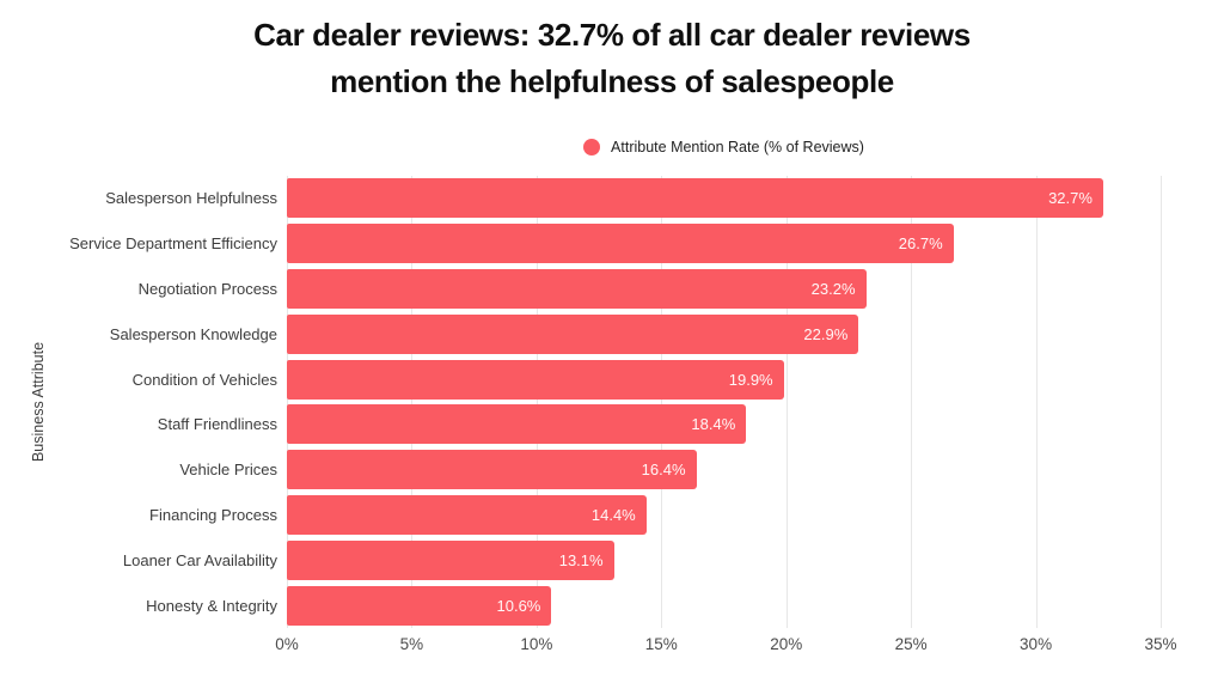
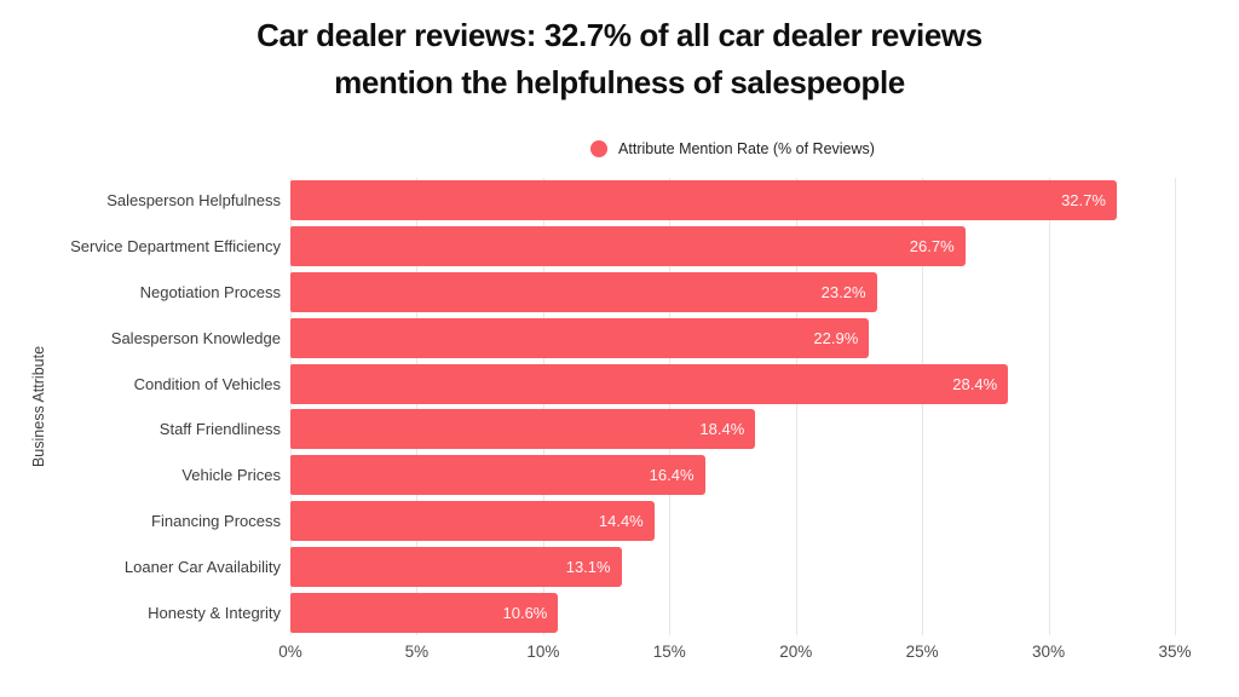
Condition of Vehicles: 19.9% -> 28.4%
